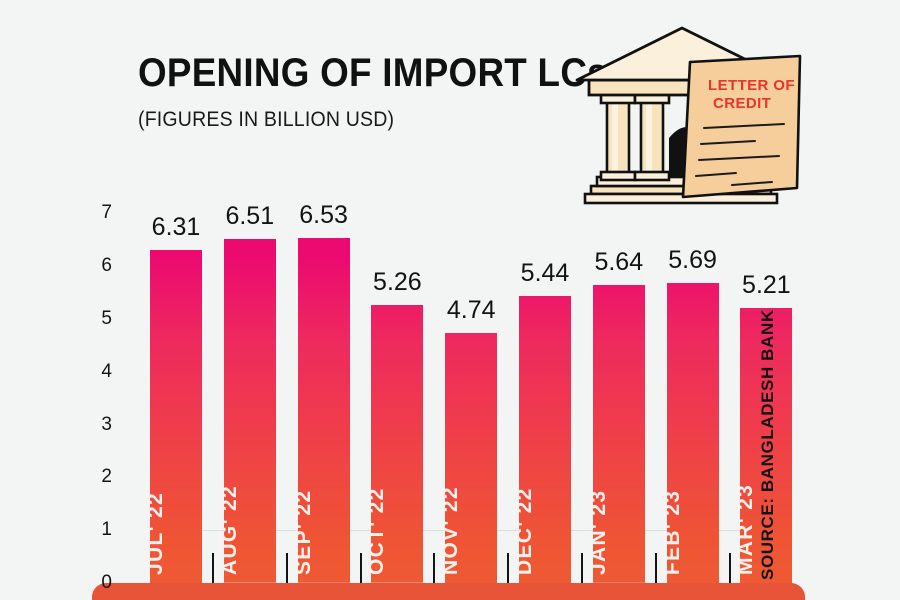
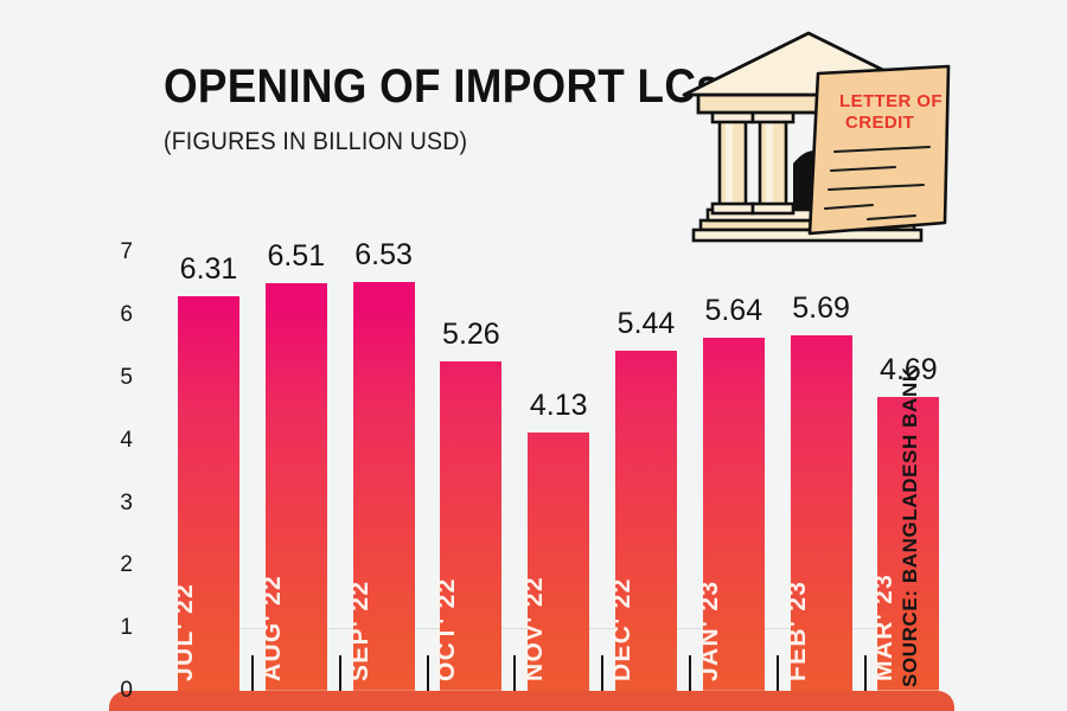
NOV' 22: 4.74 -> 4.13
MAR' 23: 5.21 -> 4.69
